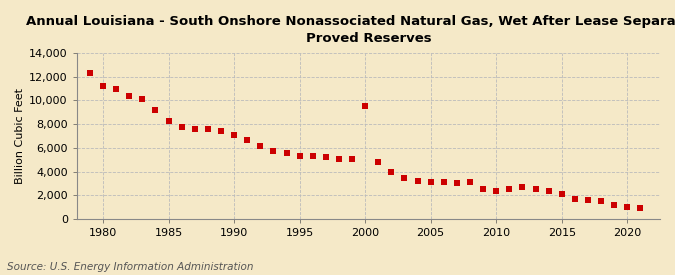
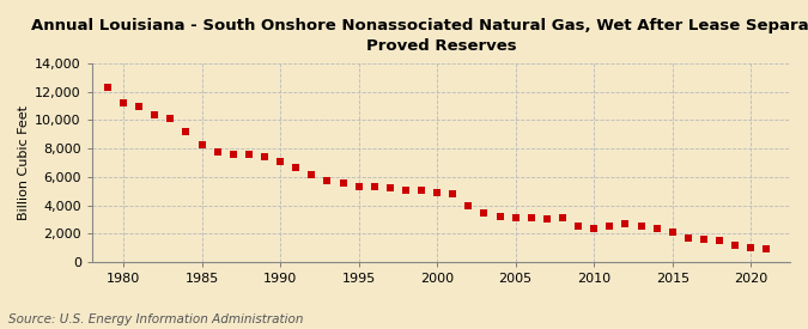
2000: 9,500 -> 4,900
